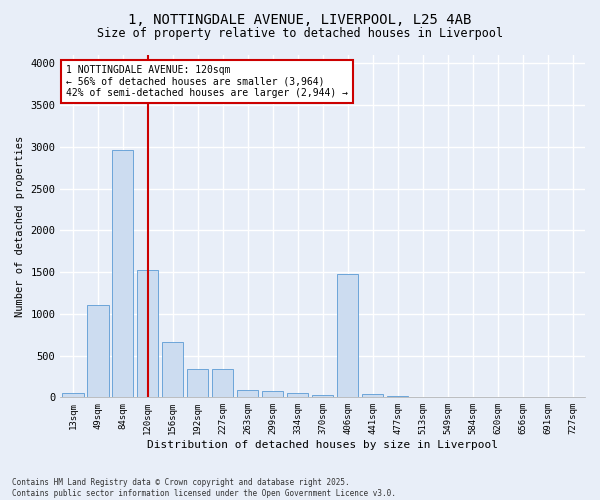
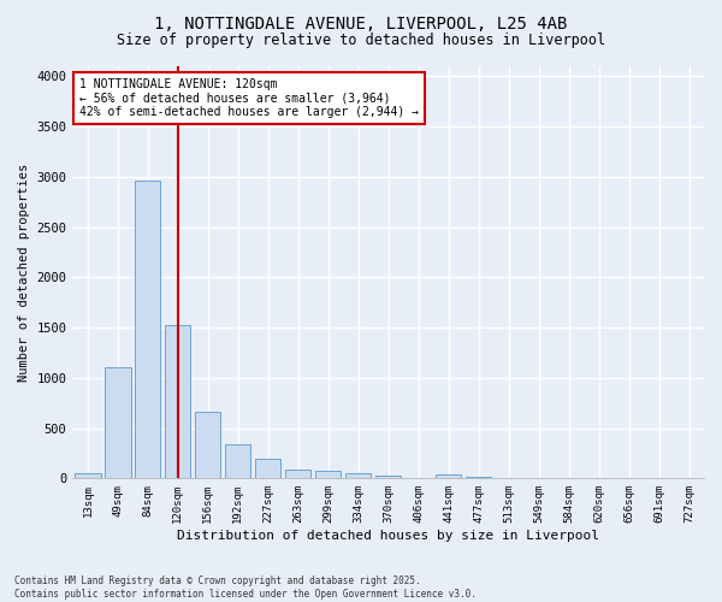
227sqm: 340 -> 200
406sqm: 1480 -> 10
